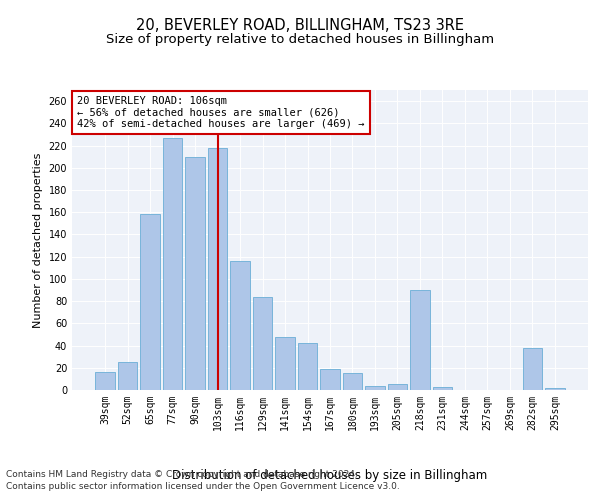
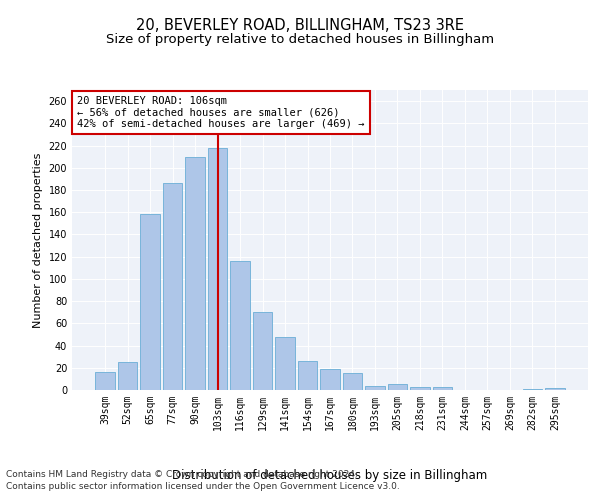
77sqm: 227 -> 186
129sqm: 84 -> 70
154sqm: 42 -> 26
218sqm: 90 -> 3
282sqm: 38 -> 1
